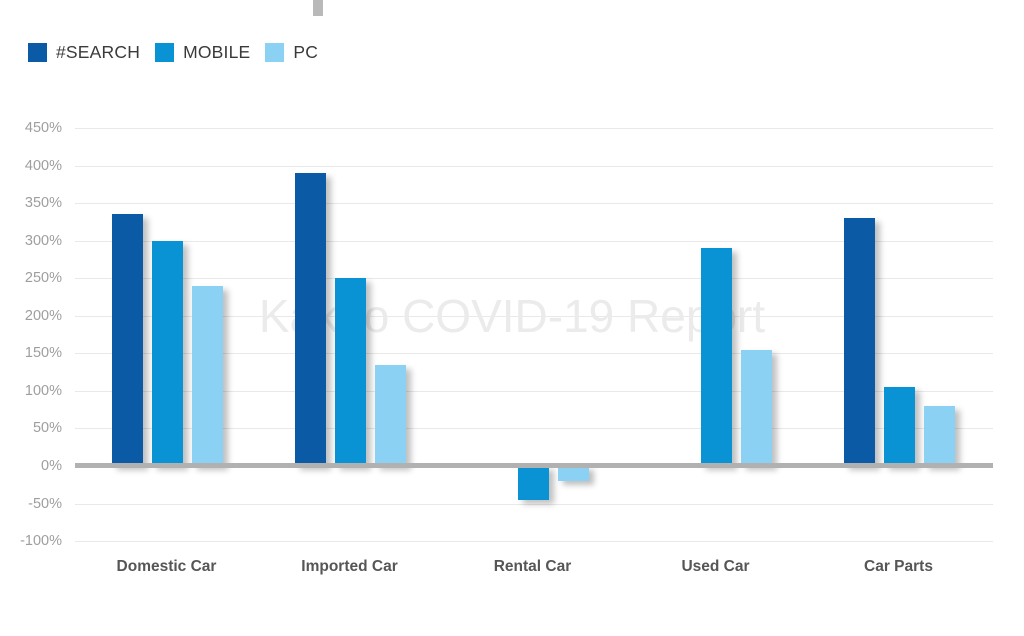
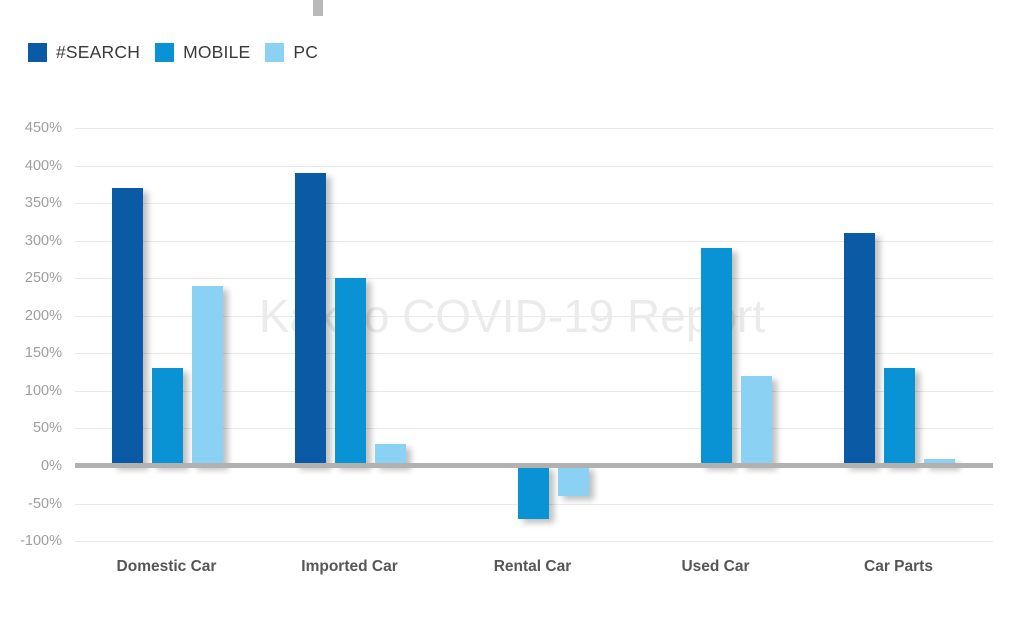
#SEARCH/Domestic Car: 340% -> 370%
MOBILE/Domestic Car: 300% -> 130%
PC/Imported Car: 140% -> 30%
MOBILE/Rental Car: -40% -> -70%
PC/Rental Car: -20% -> -40%
PC/Used Car: 160% -> 120%
#SEARCH/Car Parts: 330% -> 310%
MOBILE/Car Parts: 100% -> 130%
PC/Car Parts: 80% -> 10%
